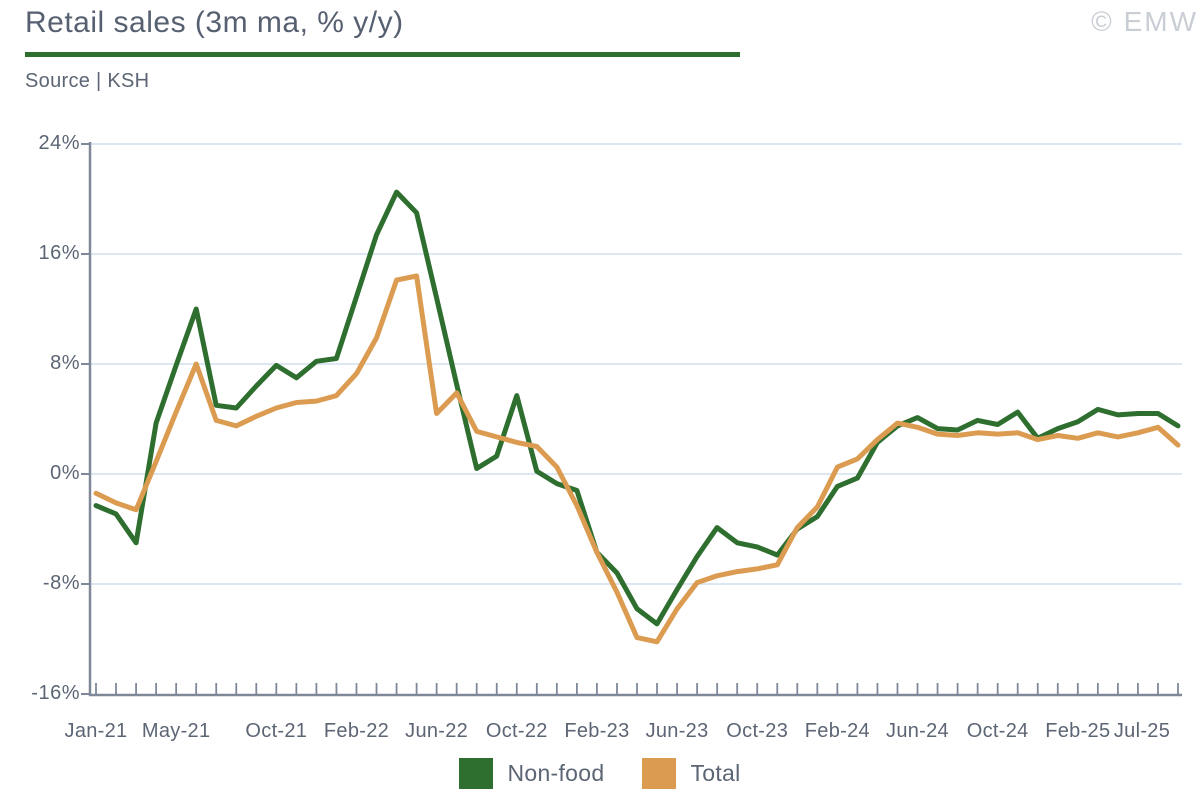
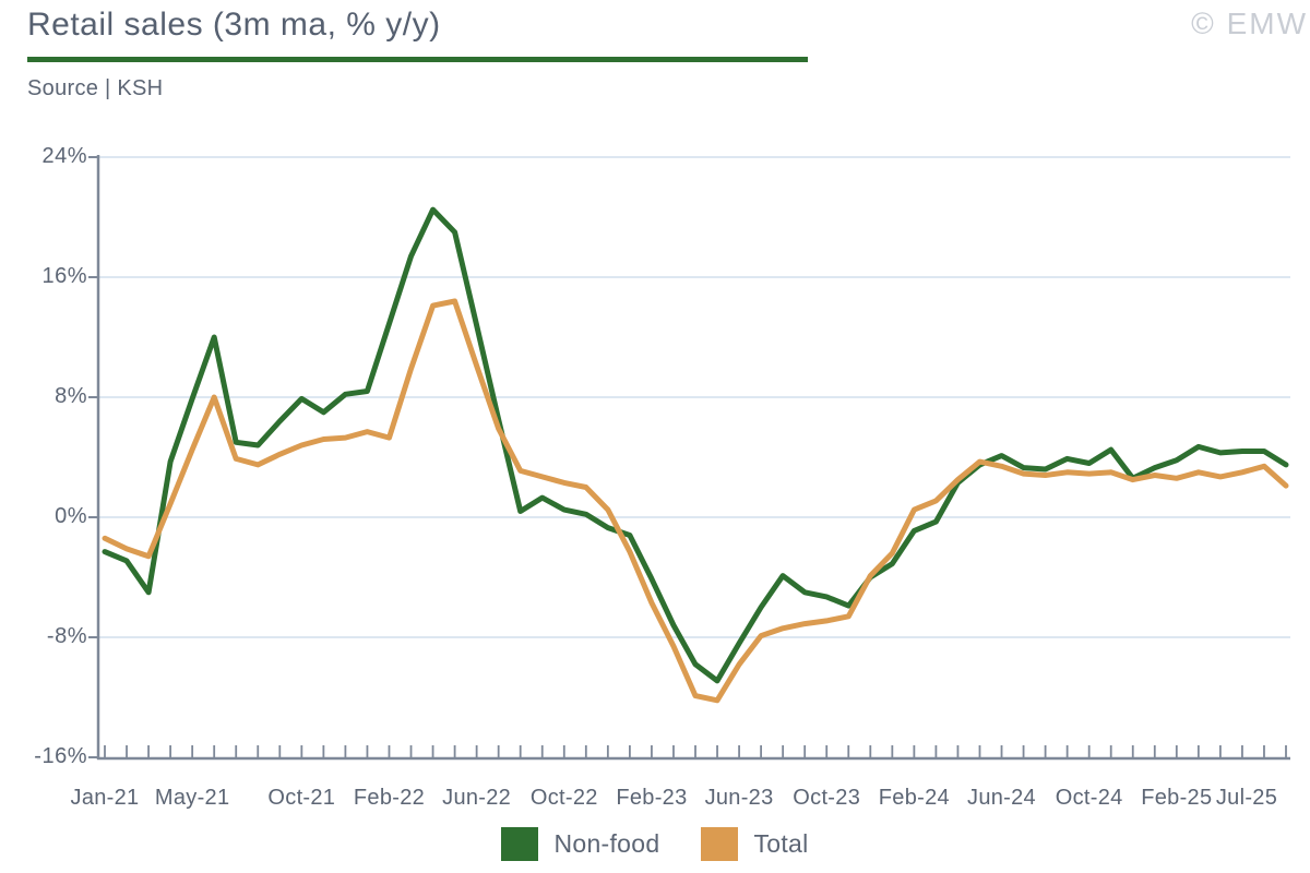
Total/Feb-22: 7.3% -> 5.3%
Total/Jun-22: 4.4% -> 10.1%
Non-food/Oct-22: 5.7% -> 0.5%
Non-food/Feb-23: -5.7% -> -4.1%
